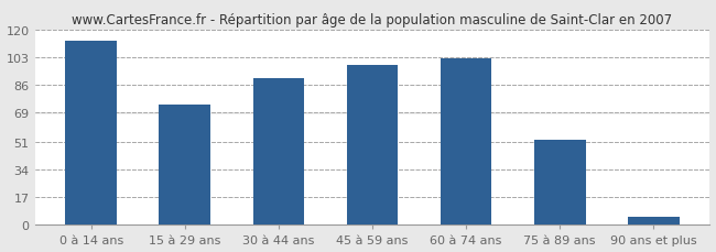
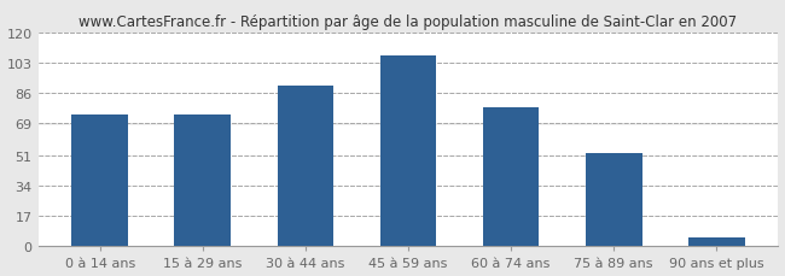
0 à 14 ans: 113 -> 74
45 à 59 ans: 98 -> 107
60 à 74 ans: 102 -> 78
